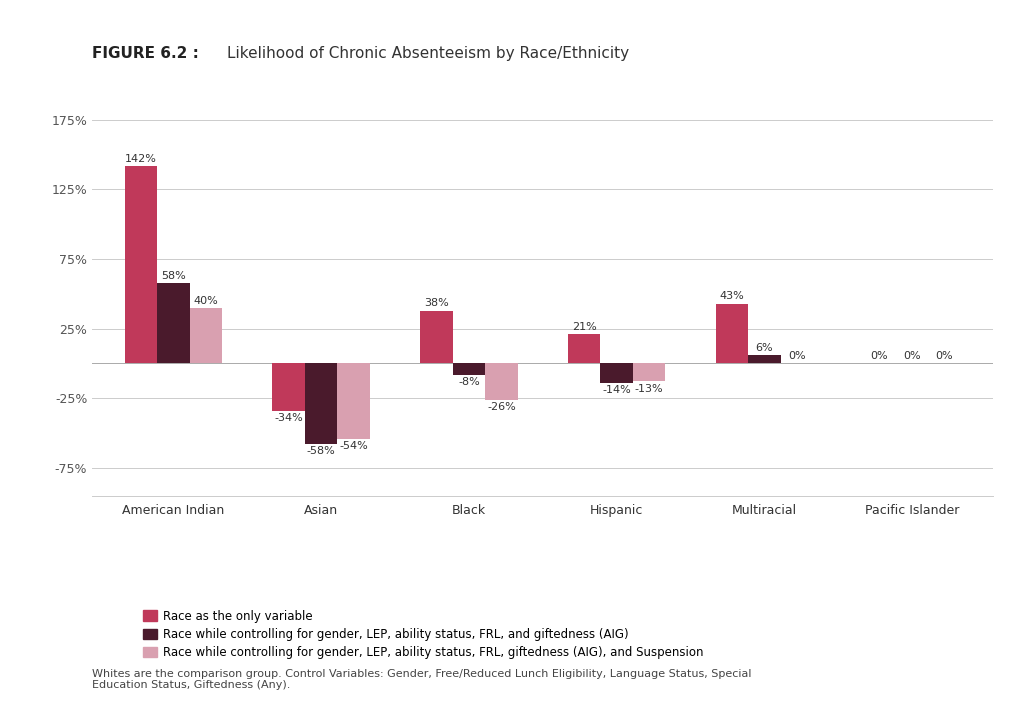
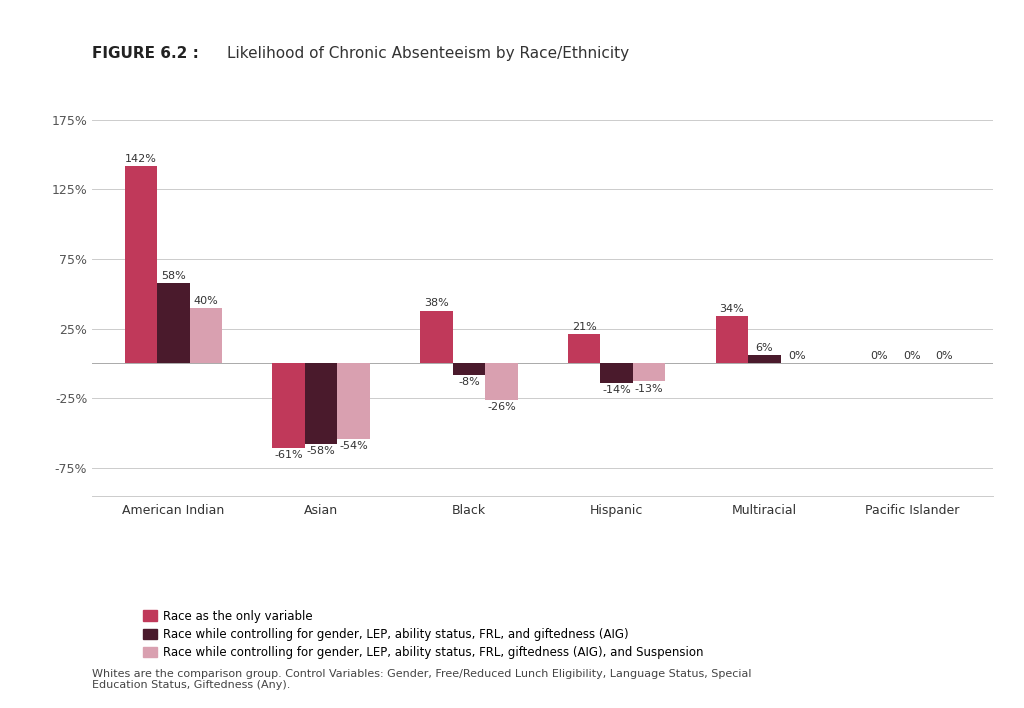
Race as the only variable/Asian: -34% -> -61%
Race as the only variable/Multiracial: 43% -> 34%
